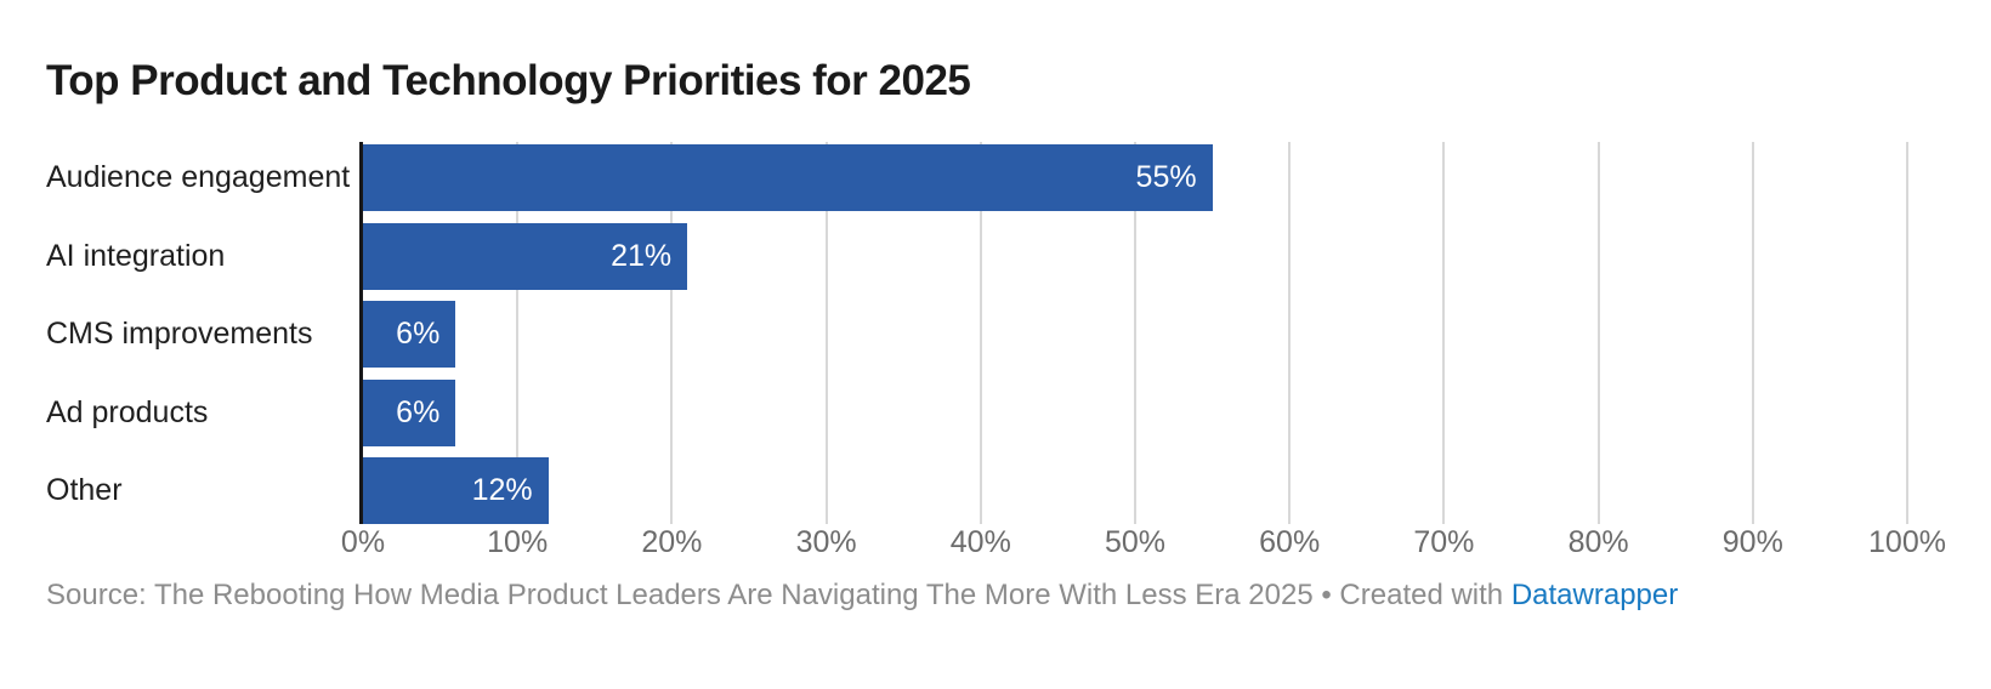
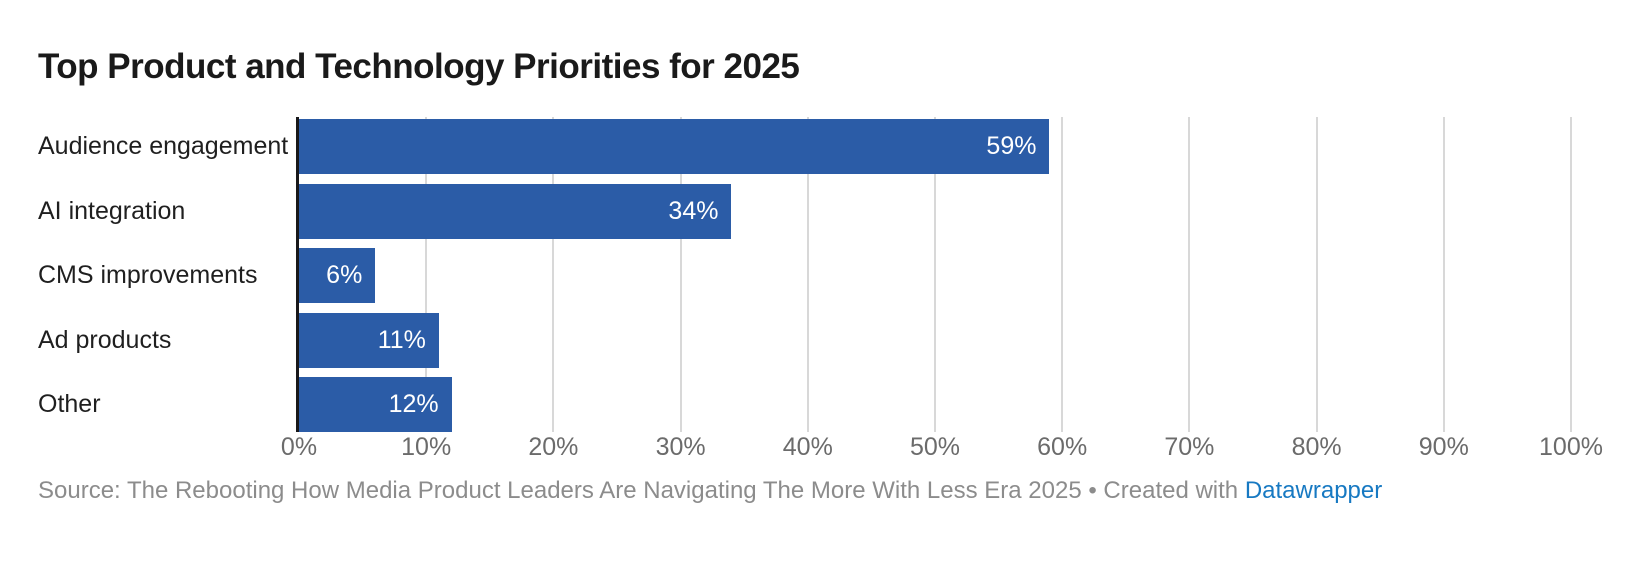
Audience engagement: 55% -> 59%
AI integration: 21% -> 34%
Ad products: 6% -> 11%
